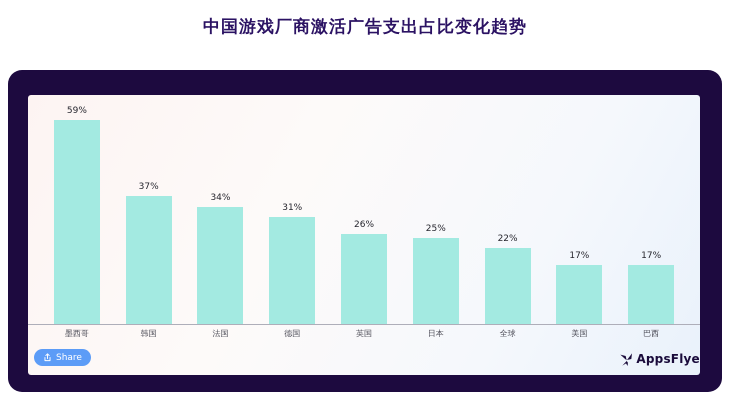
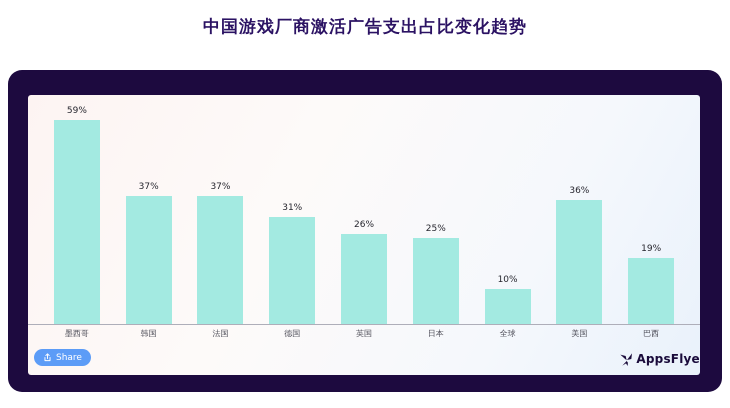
法国: 34% -> 37%
全球: 22% -> 10%
美国: 17% -> 36%
巴西: 17% -> 19%
